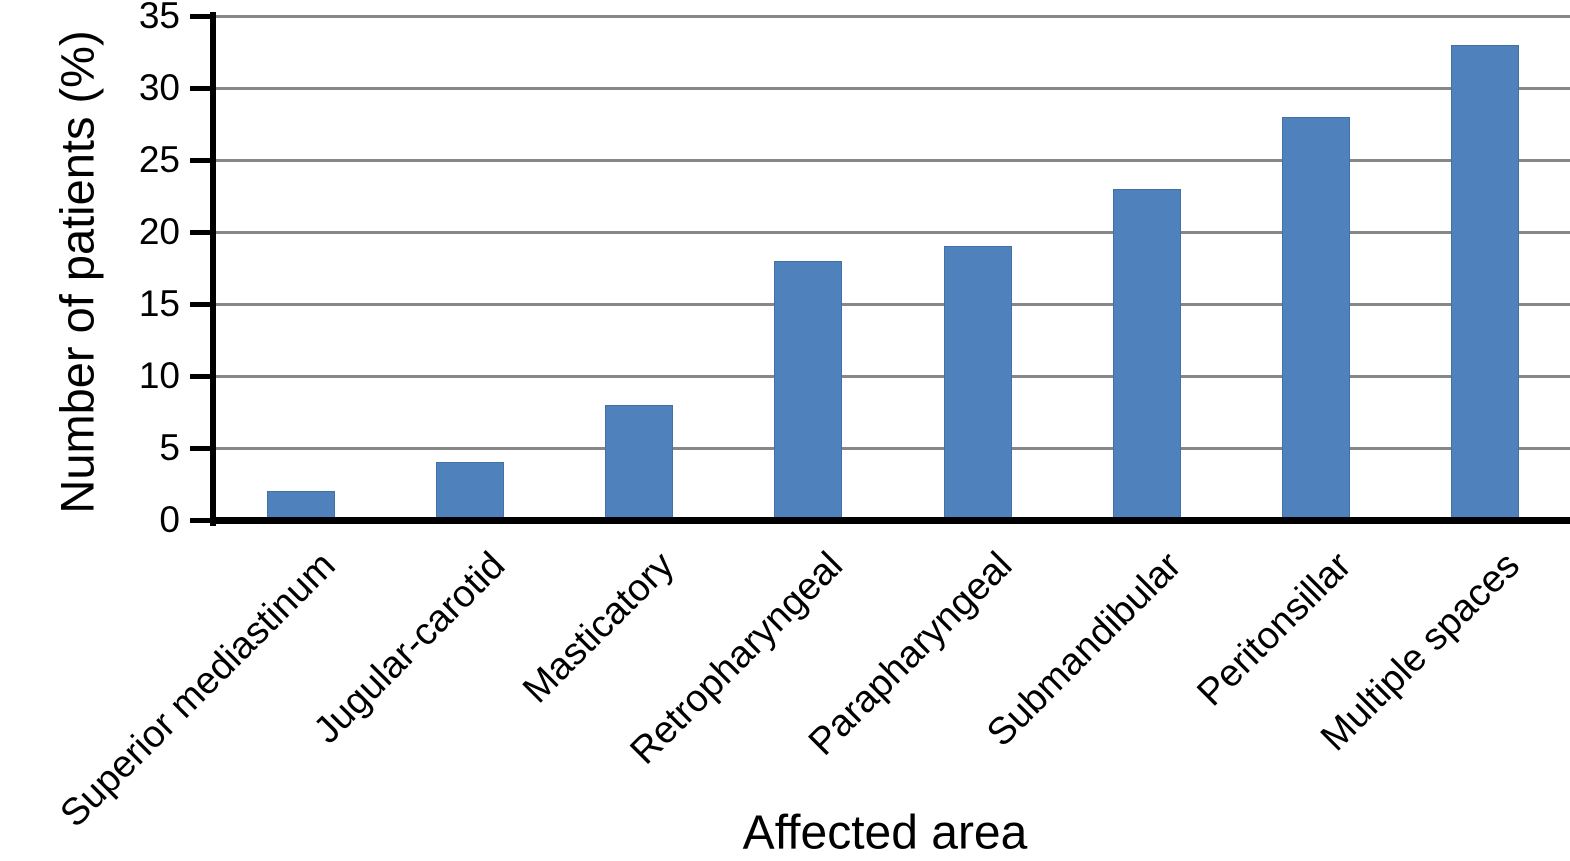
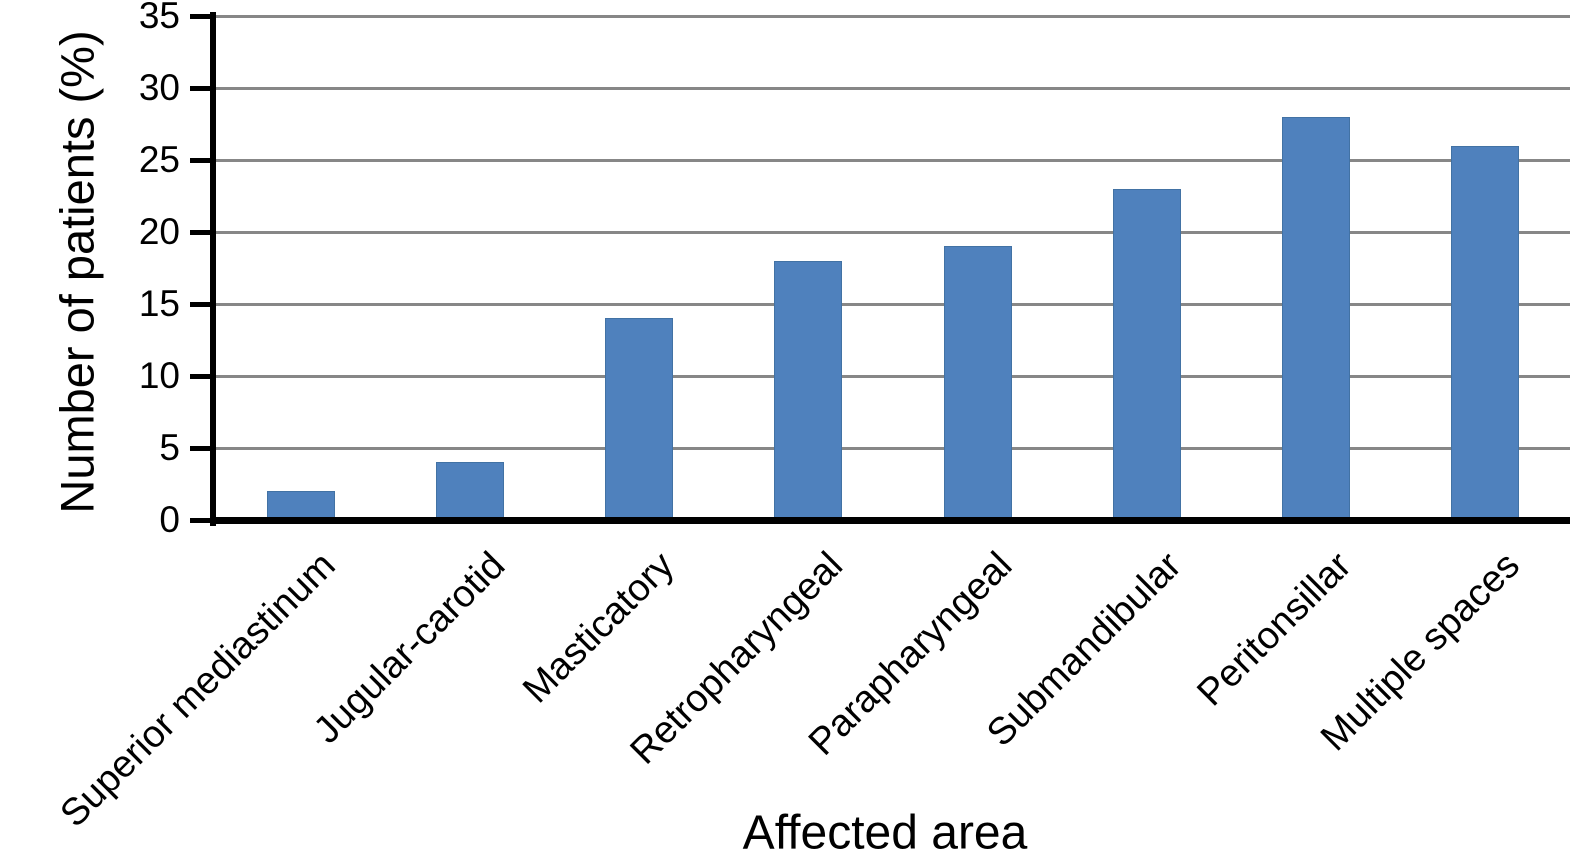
Masticatory: 8 -> 14
Multiple spaces: 33 -> 26
